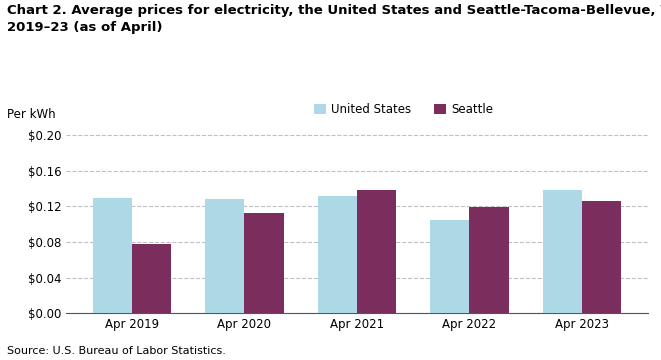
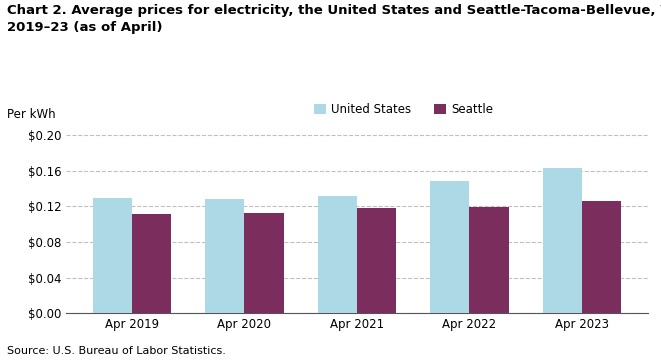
Seattle/Apr 2019: $0.078 -> $0.112
Seattle/Apr 2021: $0.138 -> $0.118
United States/Apr 2022: $0.104 -> $0.148
United States/Apr 2023: $0.138 -> $0.163
